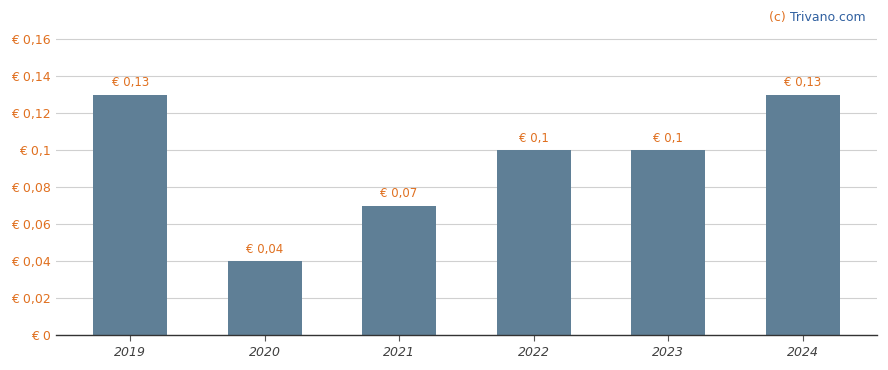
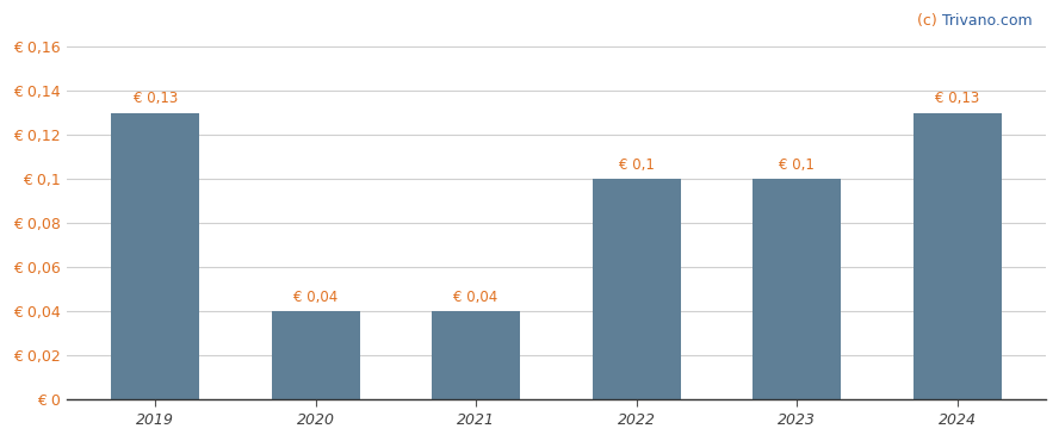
2021: 0,07 -> 0,04
